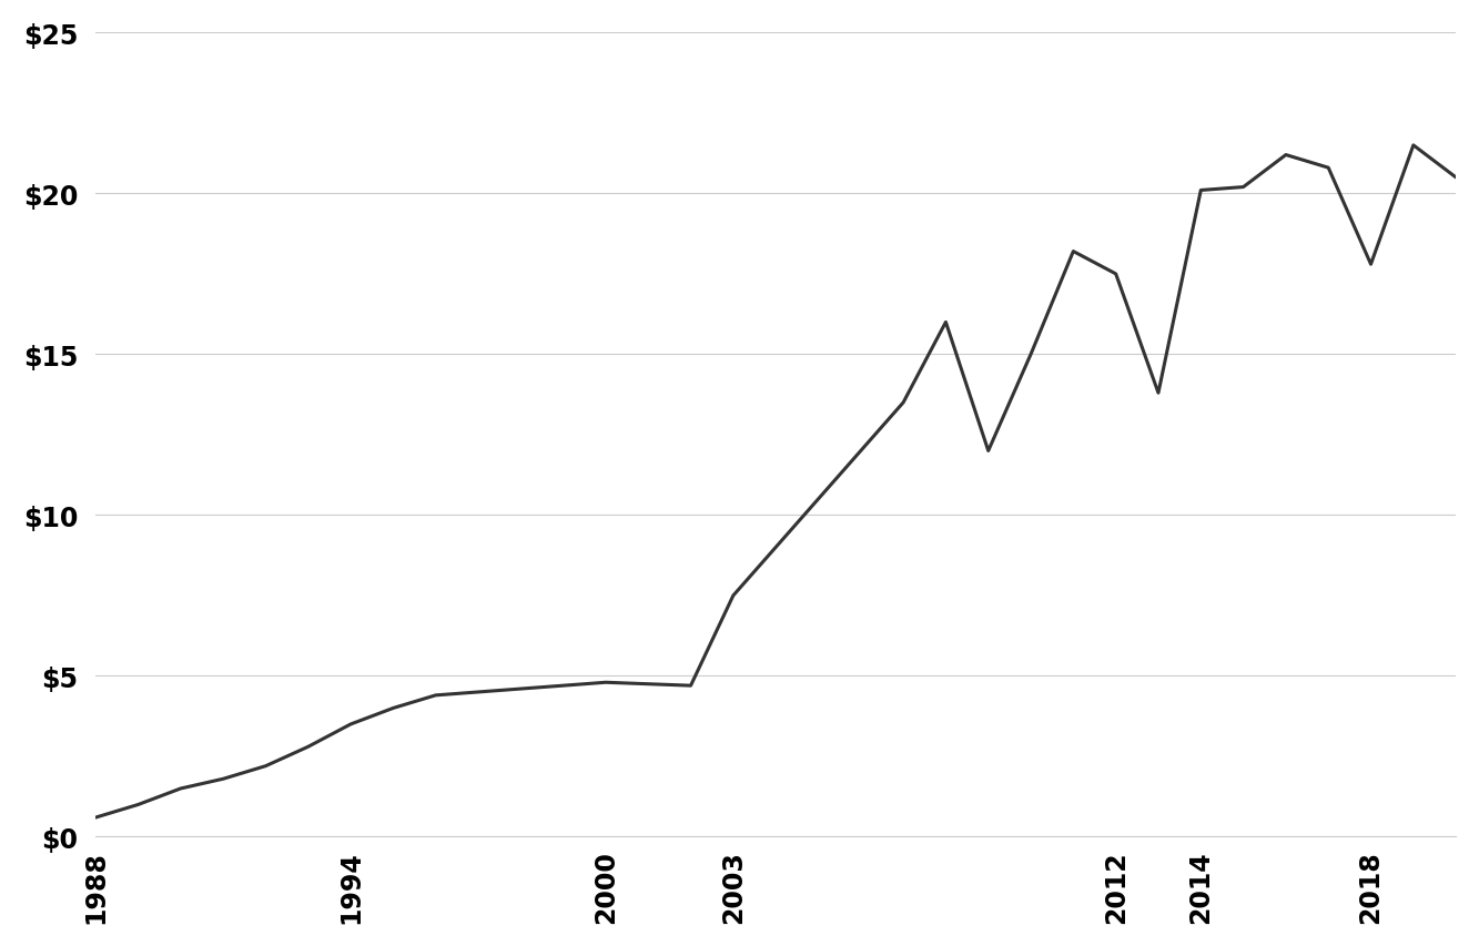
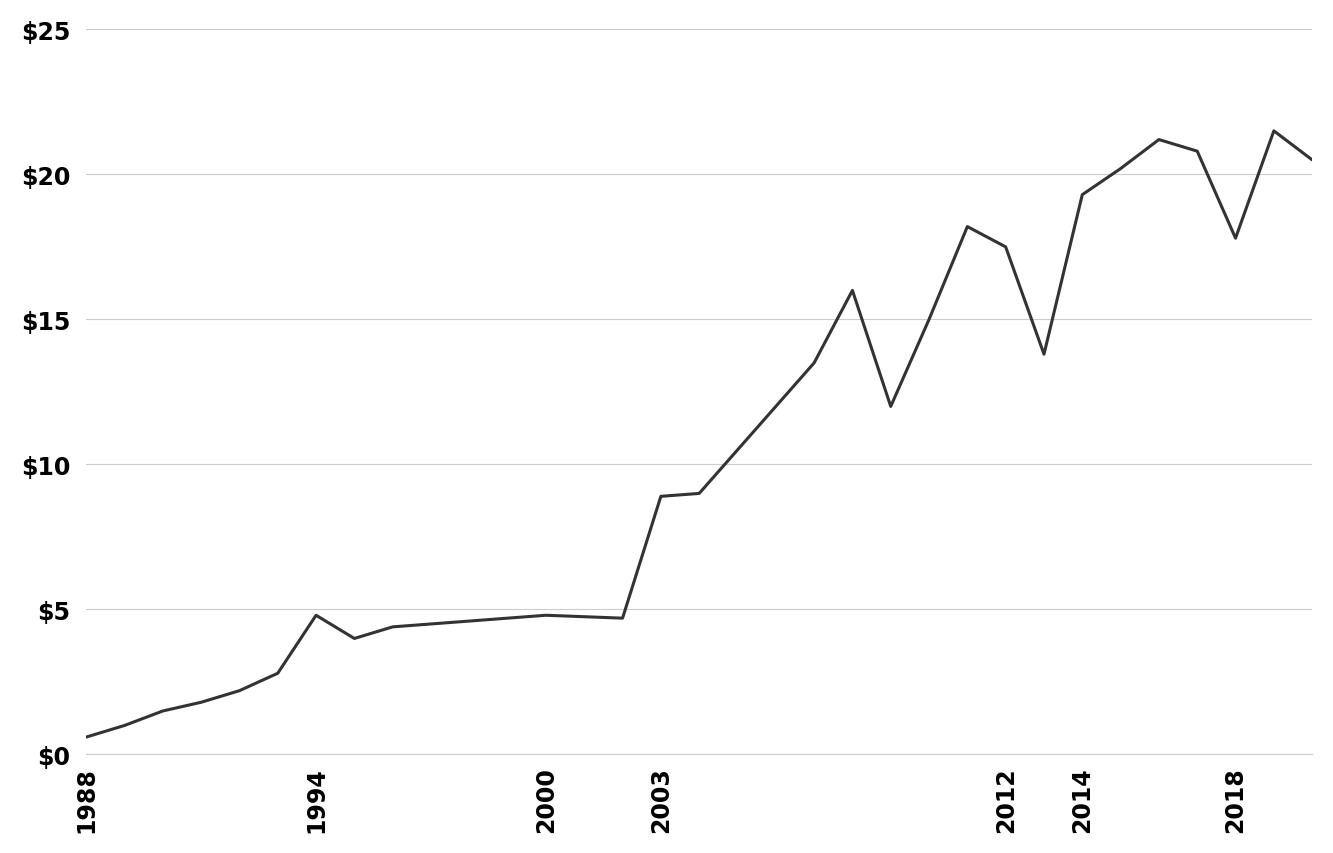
1994: $3.50 -> $4.80
2003: $7.50 -> $8.90
2014: $20.10 -> $19.30
